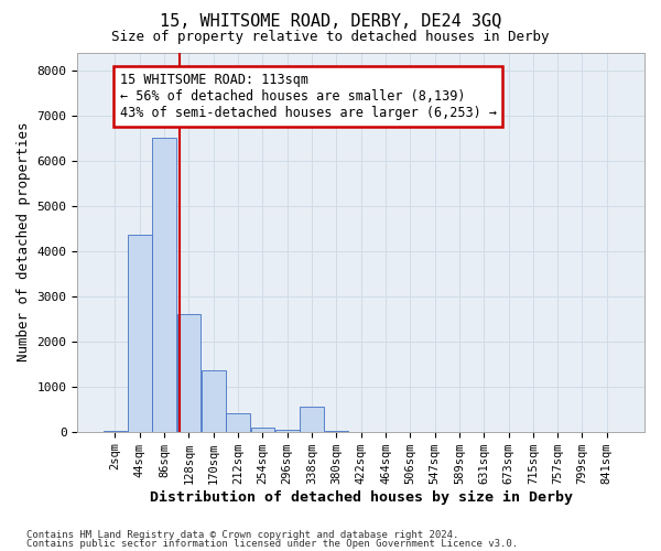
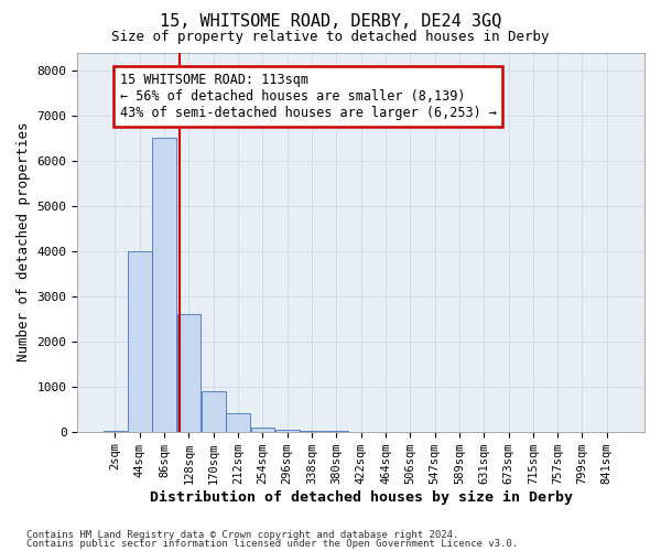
44sqm: 4350 -> 4000
170sqm: 1350 -> 900
338sqm: 550 -> 10
